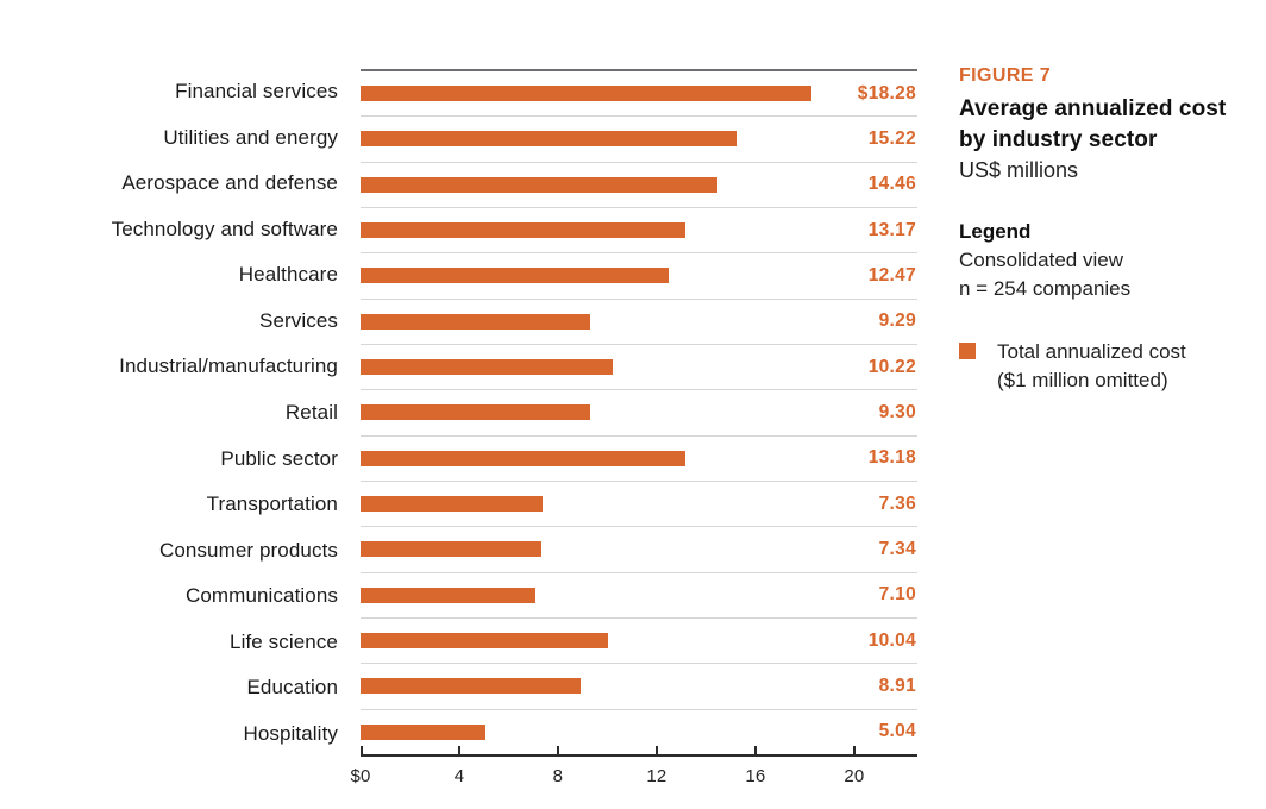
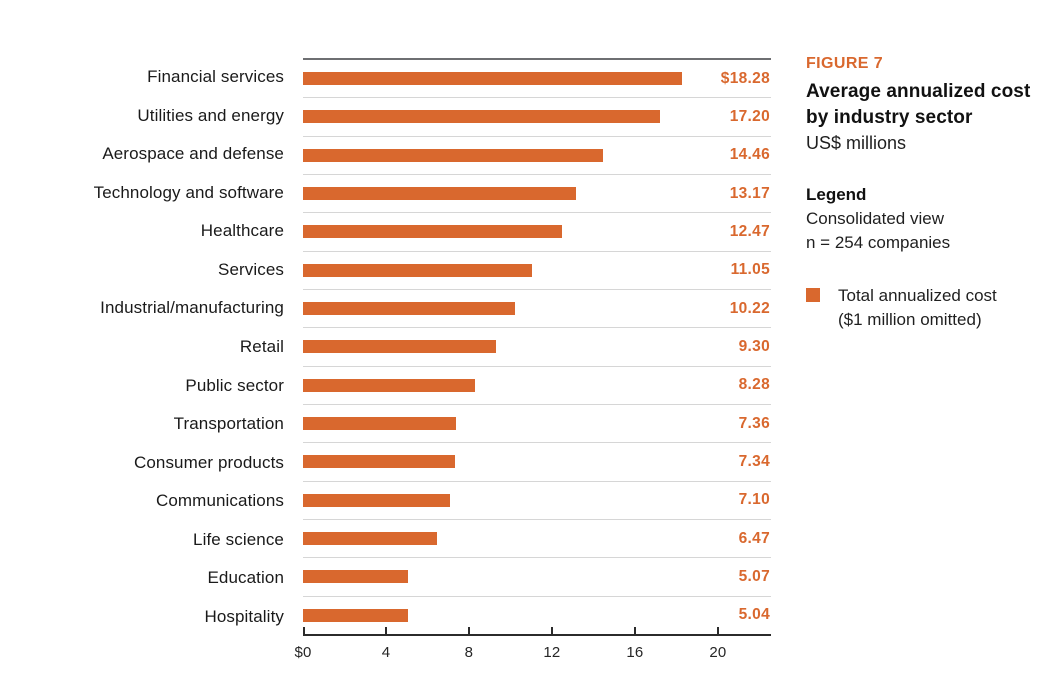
Utilities and energy: 15.22 -> 17.20
Services: 9.29 -> 11.05
Public sector: 13.18 -> 8.28
Life science: 10.04 -> 6.47
Education: 8.91 -> 5.07
